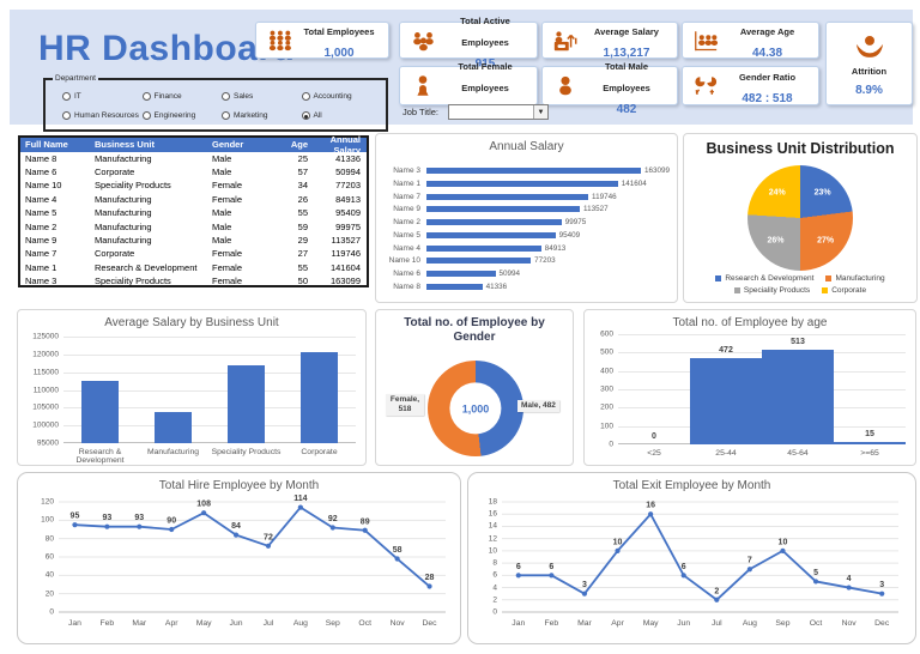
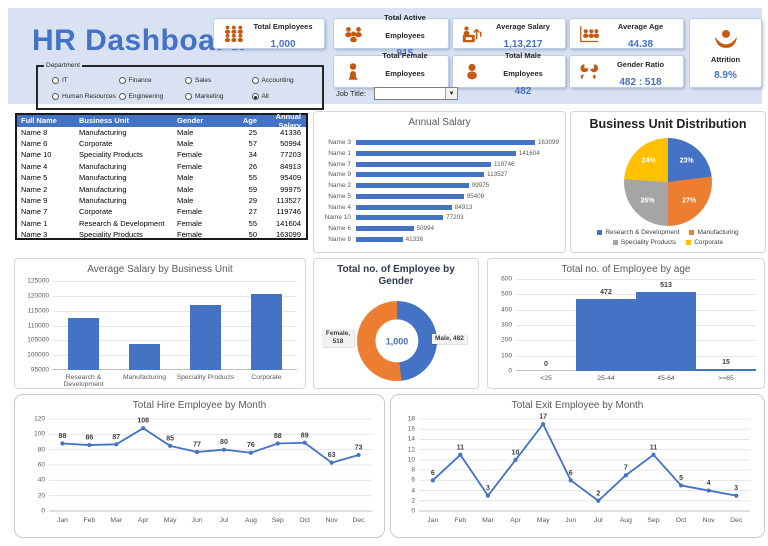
Total Hire Employee by Month/Jan: 95 -> 88
Total Hire Employee by Month/Feb: 93 -> 86
Total Hire Employee by Month/Mar: 93 -> 87
Total Hire Employee by Month/Apr: 90 -> 108
Total Hire Employee by Month/May: 108 -> 85
Total Hire Employee by Month/Jun: 84 -> 77
Total Hire Employee by Month/Jul: 72 -> 80
Total Hire Employee by Month/Aug: 114 -> 76
Total Hire Employee by Month/Sep: 92 -> 88
Total Hire Employee by Month/Nov: 58 -> 63
Total Hire Employee by Month/Dec: 28 -> 73
Total Exit Employee by Month/Feb: 6 -> 11
Total Exit Employee by Month/May: 16 -> 17
Total Exit Employee by Month/Sep: 10 -> 11
